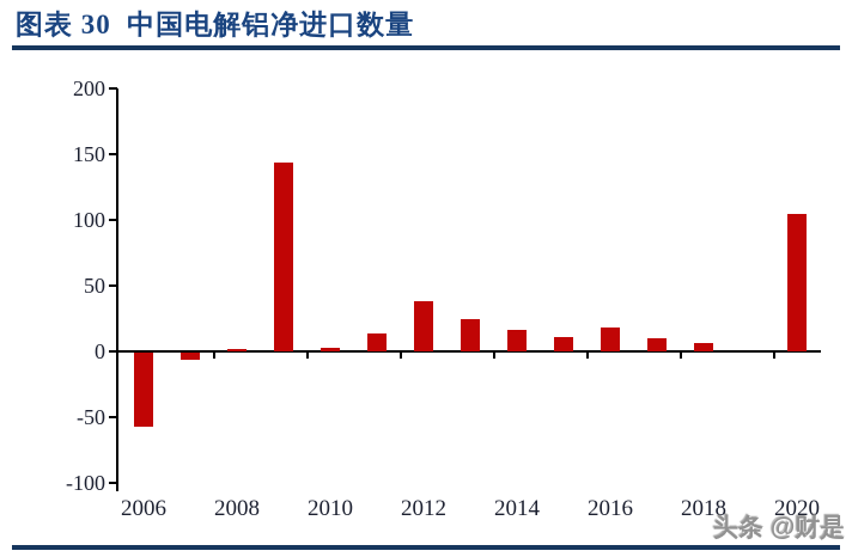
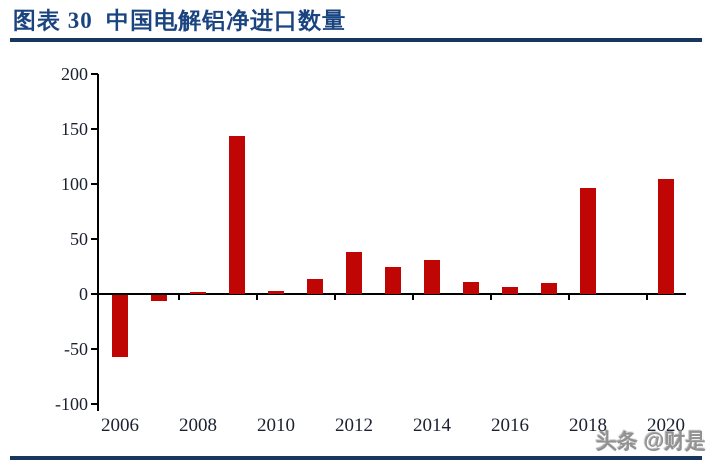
2014: 16 -> 31
2016: 18 -> 6
2018: 6 -> 96
